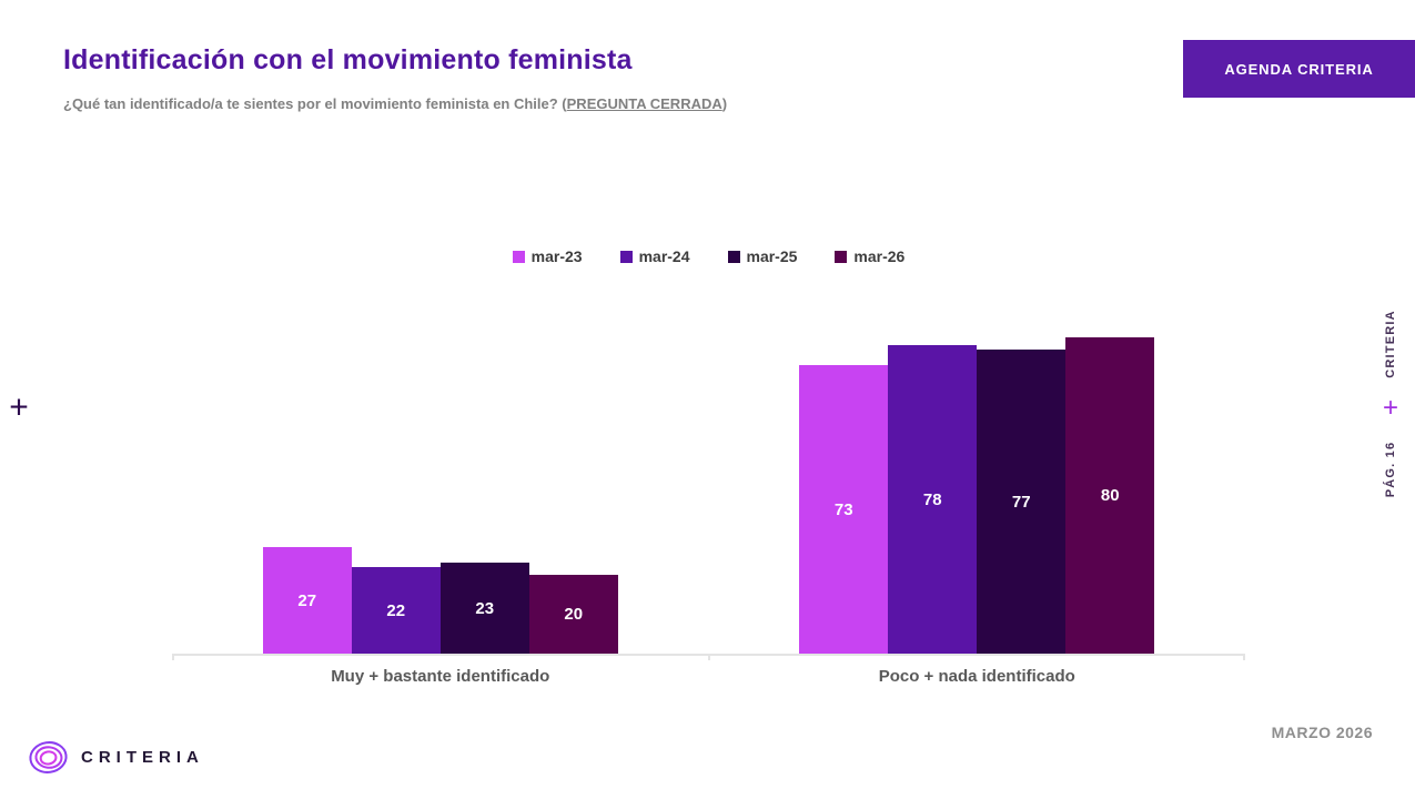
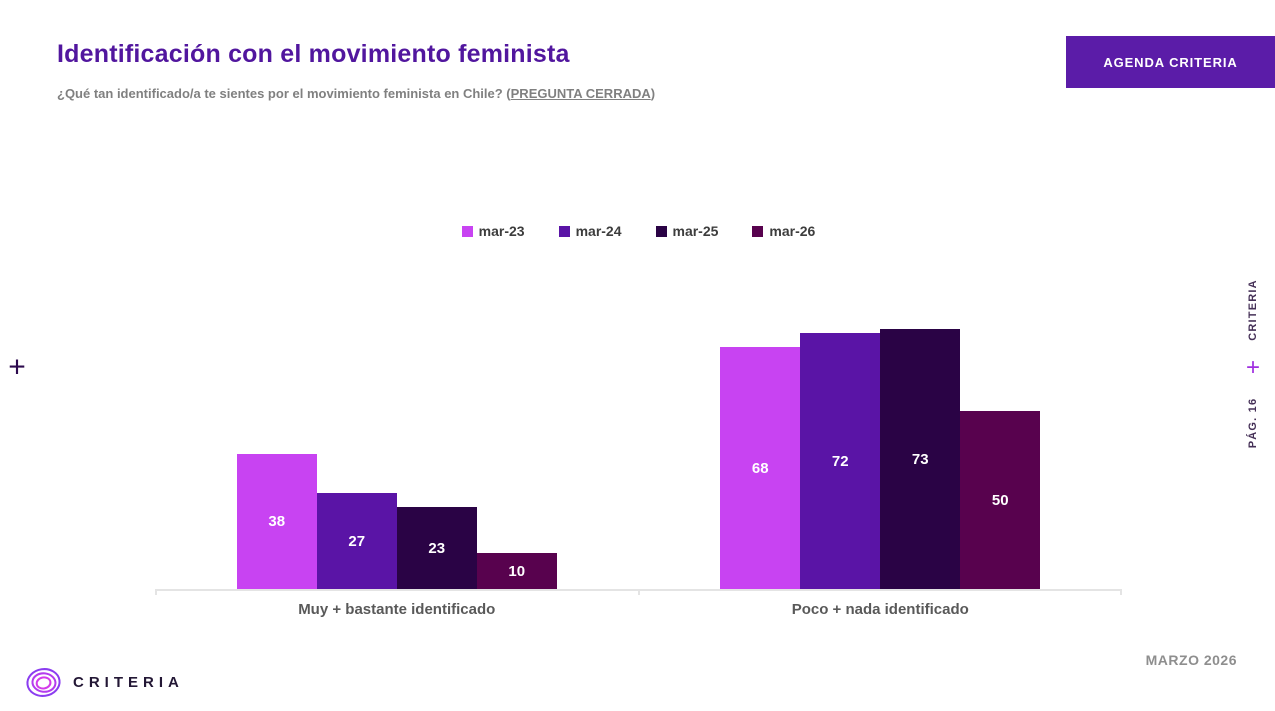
mar-23/Muy + bastante identificado: 27 -> 38
mar-24/Muy + bastante identificado: 22 -> 27
mar-26/Muy + bastante identificado: 20 -> 10
mar-23/Poco + nada identificado: 73 -> 68
mar-24/Poco + nada identificado: 78 -> 72
mar-25/Poco + nada identificado: 77 -> 73
mar-26/Poco + nada identificado: 80 -> 50
